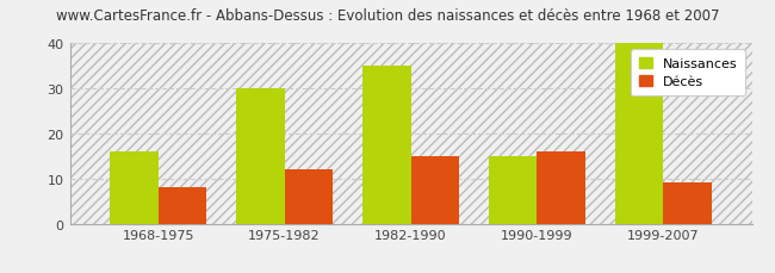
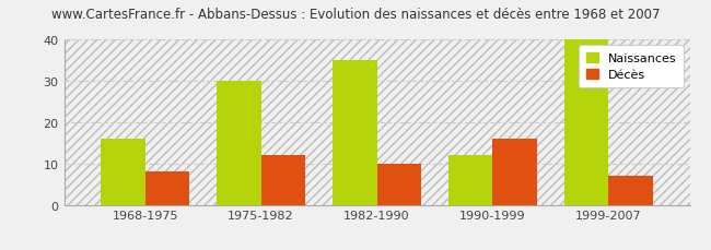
Décès/1982-1990: 15 -> 10
Naissances/1990-1999: 15 -> 12
Décès/1999-2007: 9 -> 7
